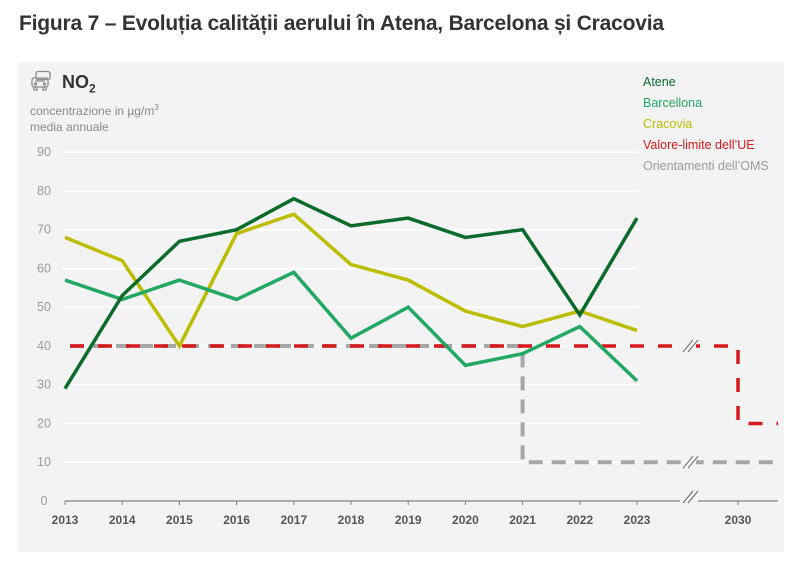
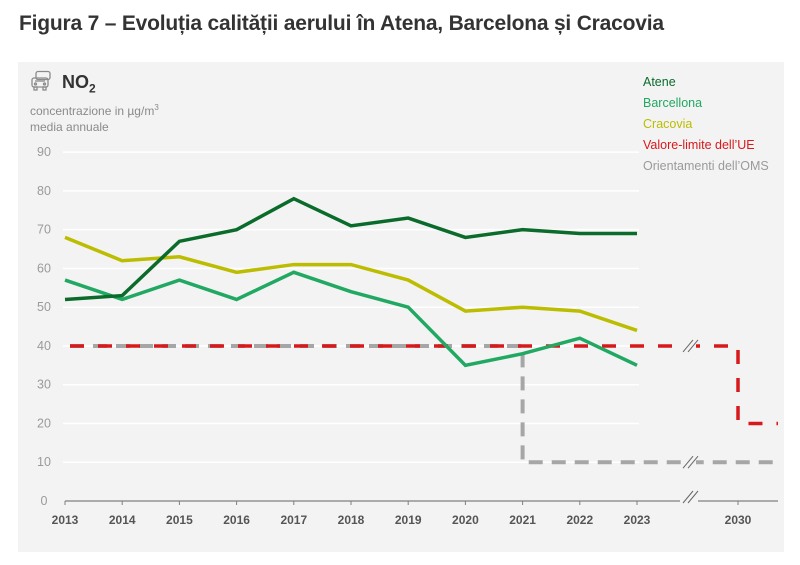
Atene/2013: 29 -> 52
Cracovia/2015: 40 -> 63
Cracovia/2016: 69 -> 59
Cracovia/2017: 74 -> 61
Barcellona/2018: 42 -> 54
Cracovia/2021: 45 -> 50
Atene/2022: 48 -> 69
Barcellona/2022: 45 -> 42
Atene/2023: 73 -> 69
Barcellona/2023: 31 -> 35
